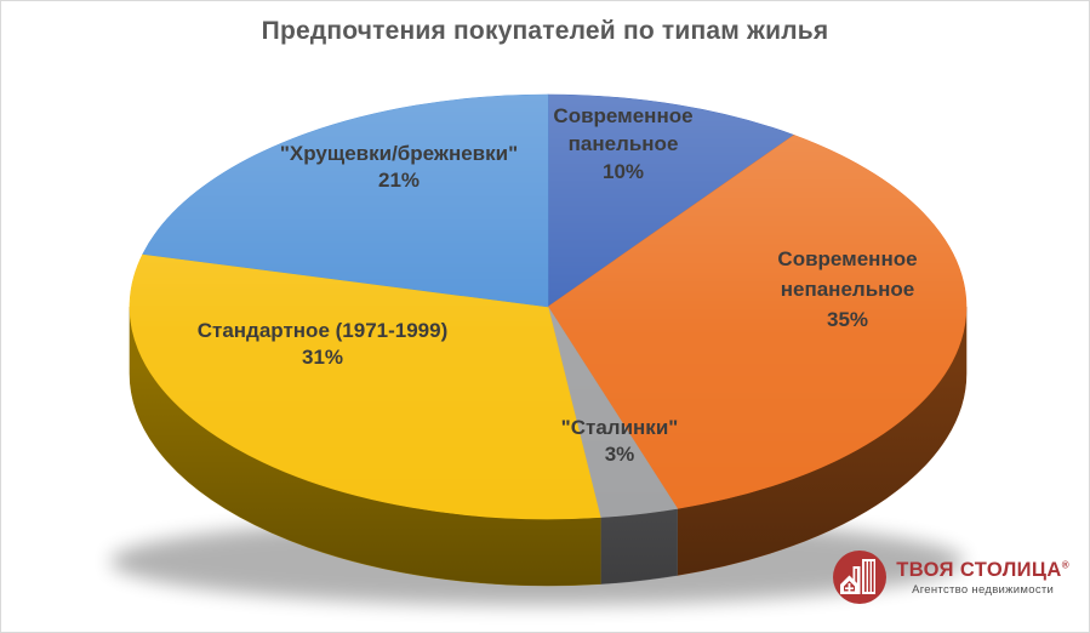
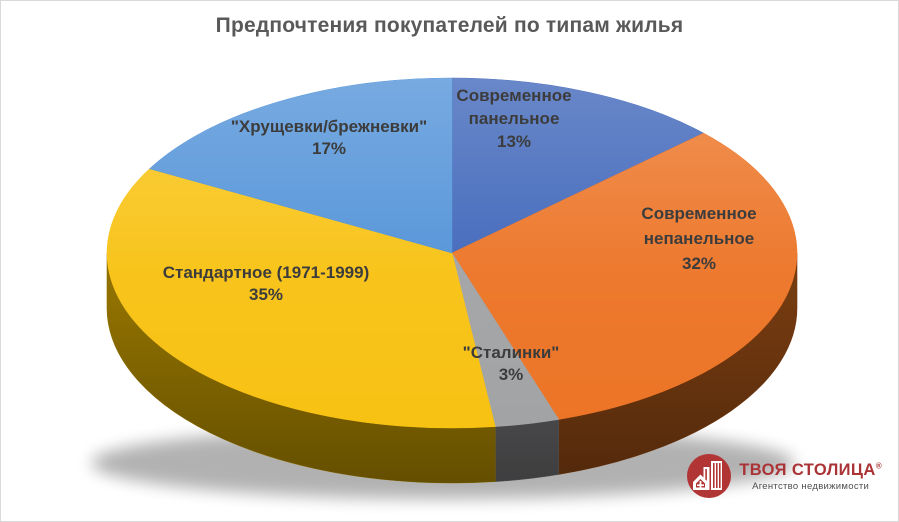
Современное панельное: 10% -> 13%
Современное непанельное: 35% -> 32%
Стандартное (1971-1999): 31% -> 35%
"Хрущевки/брежневки": 21% -> 17%
